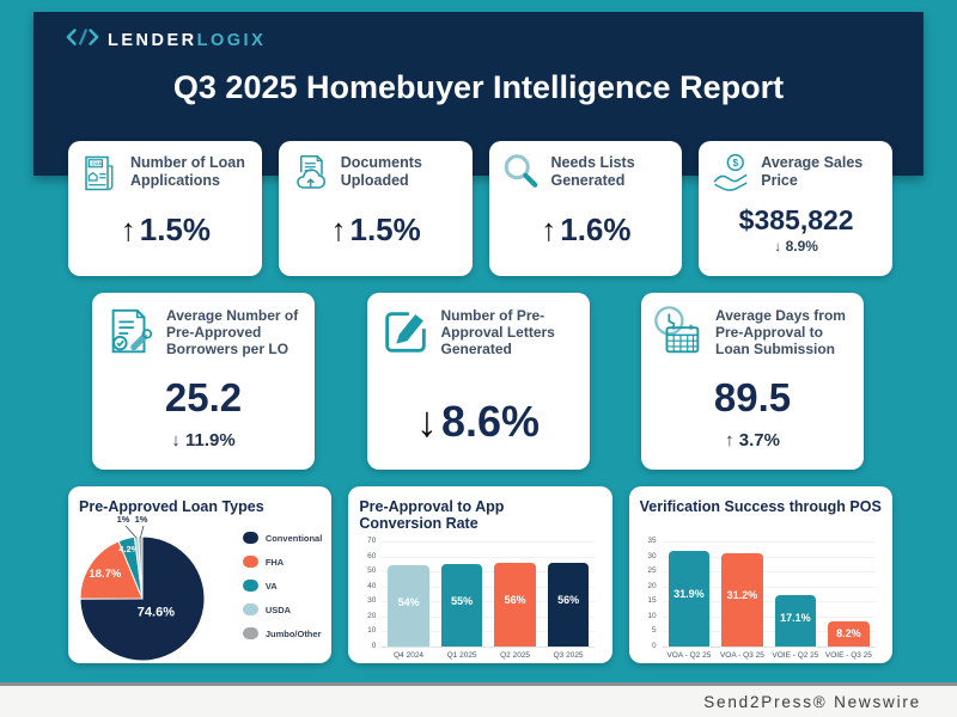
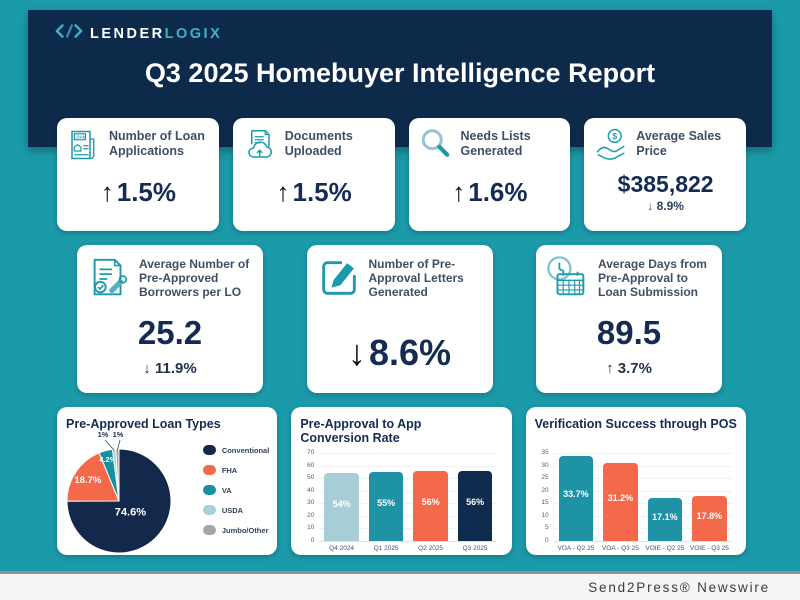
Verification Success through POS/VOA - Q2 25: 31.9% -> 33.7%
Verification Success through POS/VOIE - Q3 25: 8.2% -> 17.8%
